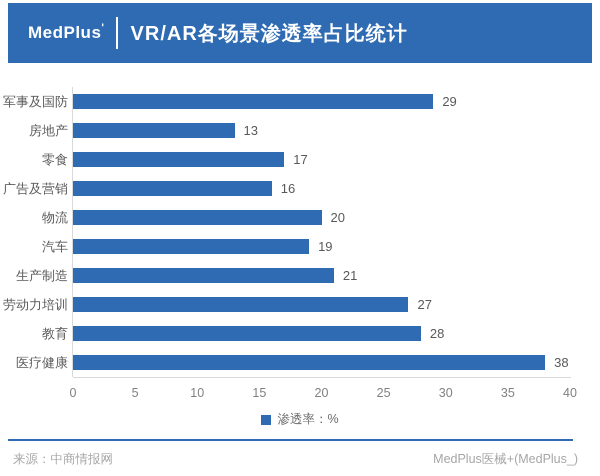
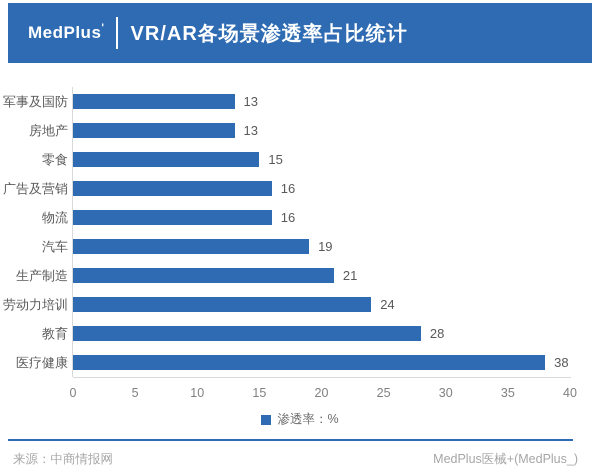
军事及国防: 29 -> 13
零食: 17 -> 15
物流: 20 -> 16
劳动力培训: 27 -> 24
